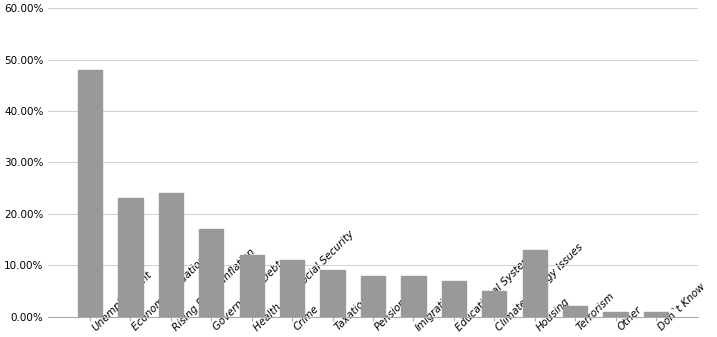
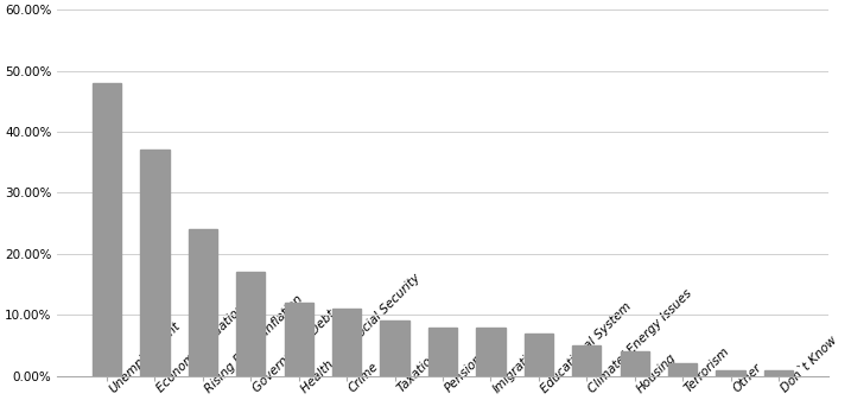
Economic Situation: 23% -> 37%
Housing: 13% -> 4%
